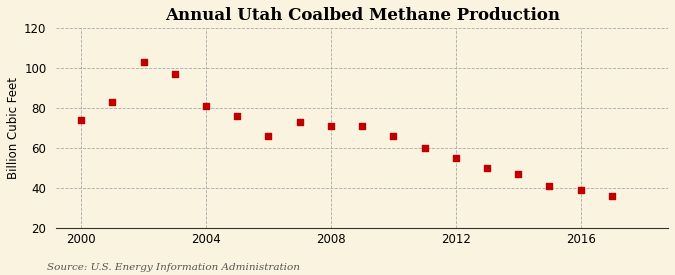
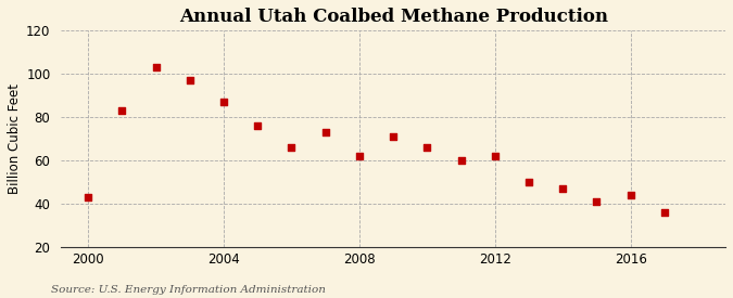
2000: 74 -> 43
2004: 81 -> 87
2008: 71 -> 62
2012: 55 -> 62
2016: 39 -> 44
